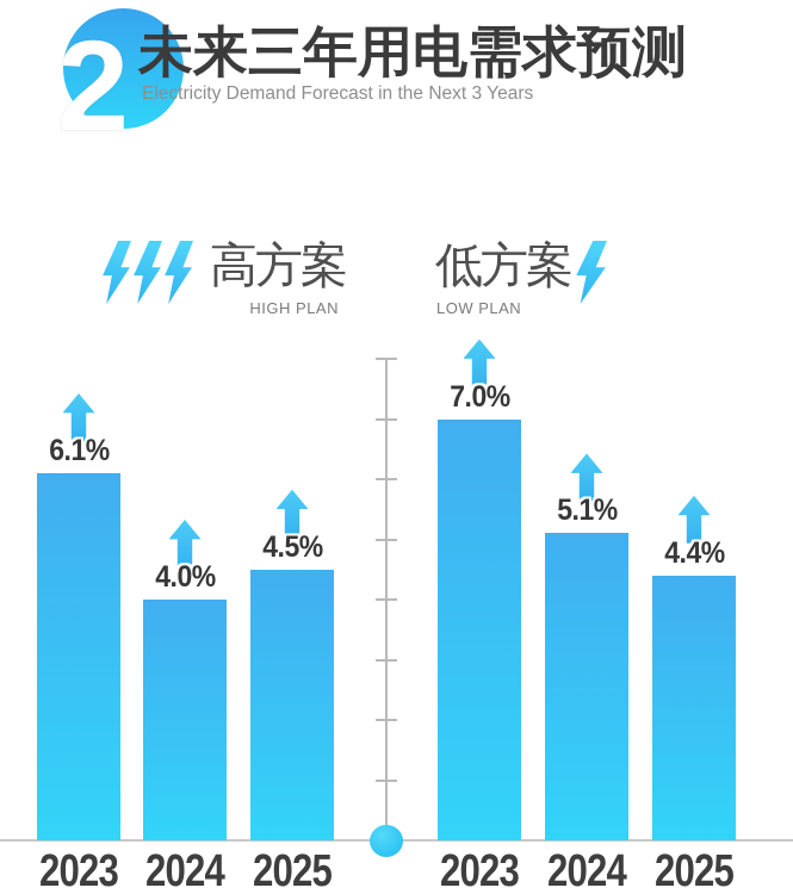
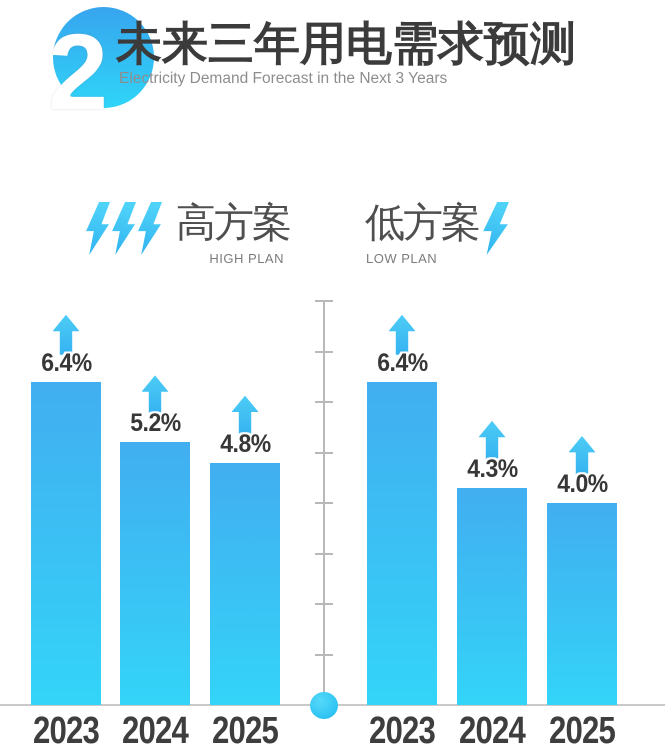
高方案/2023: 6.1% -> 6.4%
低方案/2023: 7.0% -> 6.4%
高方案/2024: 4.0% -> 5.2%
低方案/2024: 5.1% -> 4.3%
高方案/2025: 4.5% -> 4.8%
低方案/2025: 4.4% -> 4.0%
